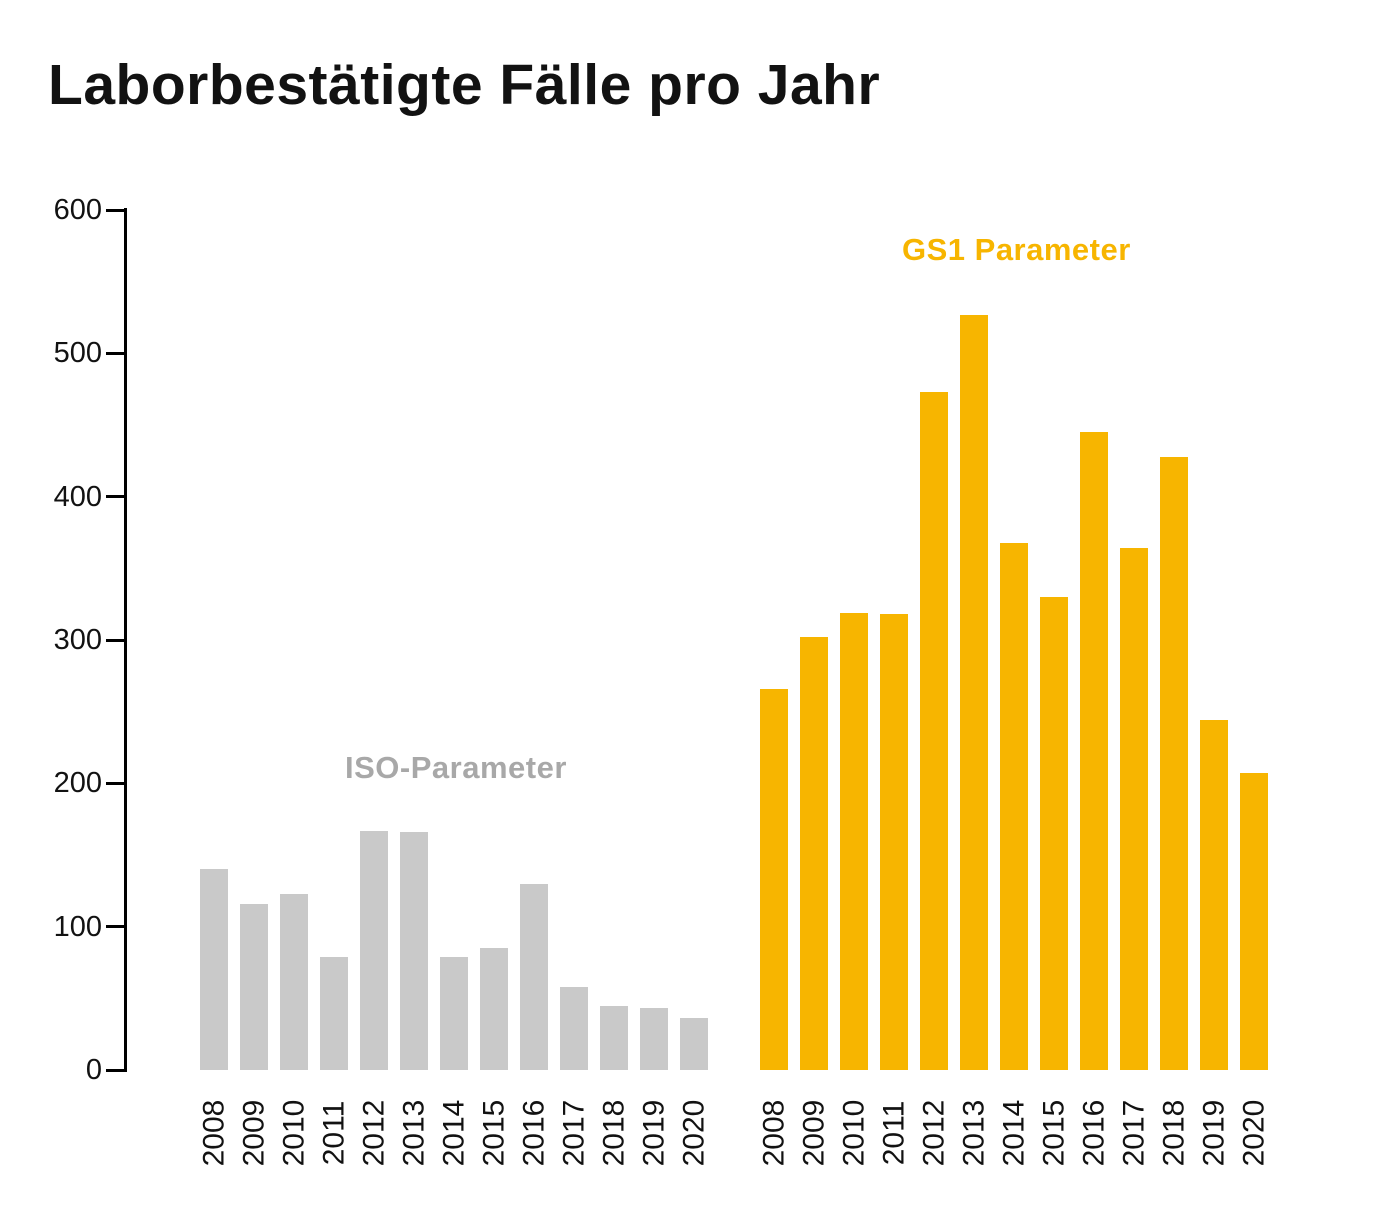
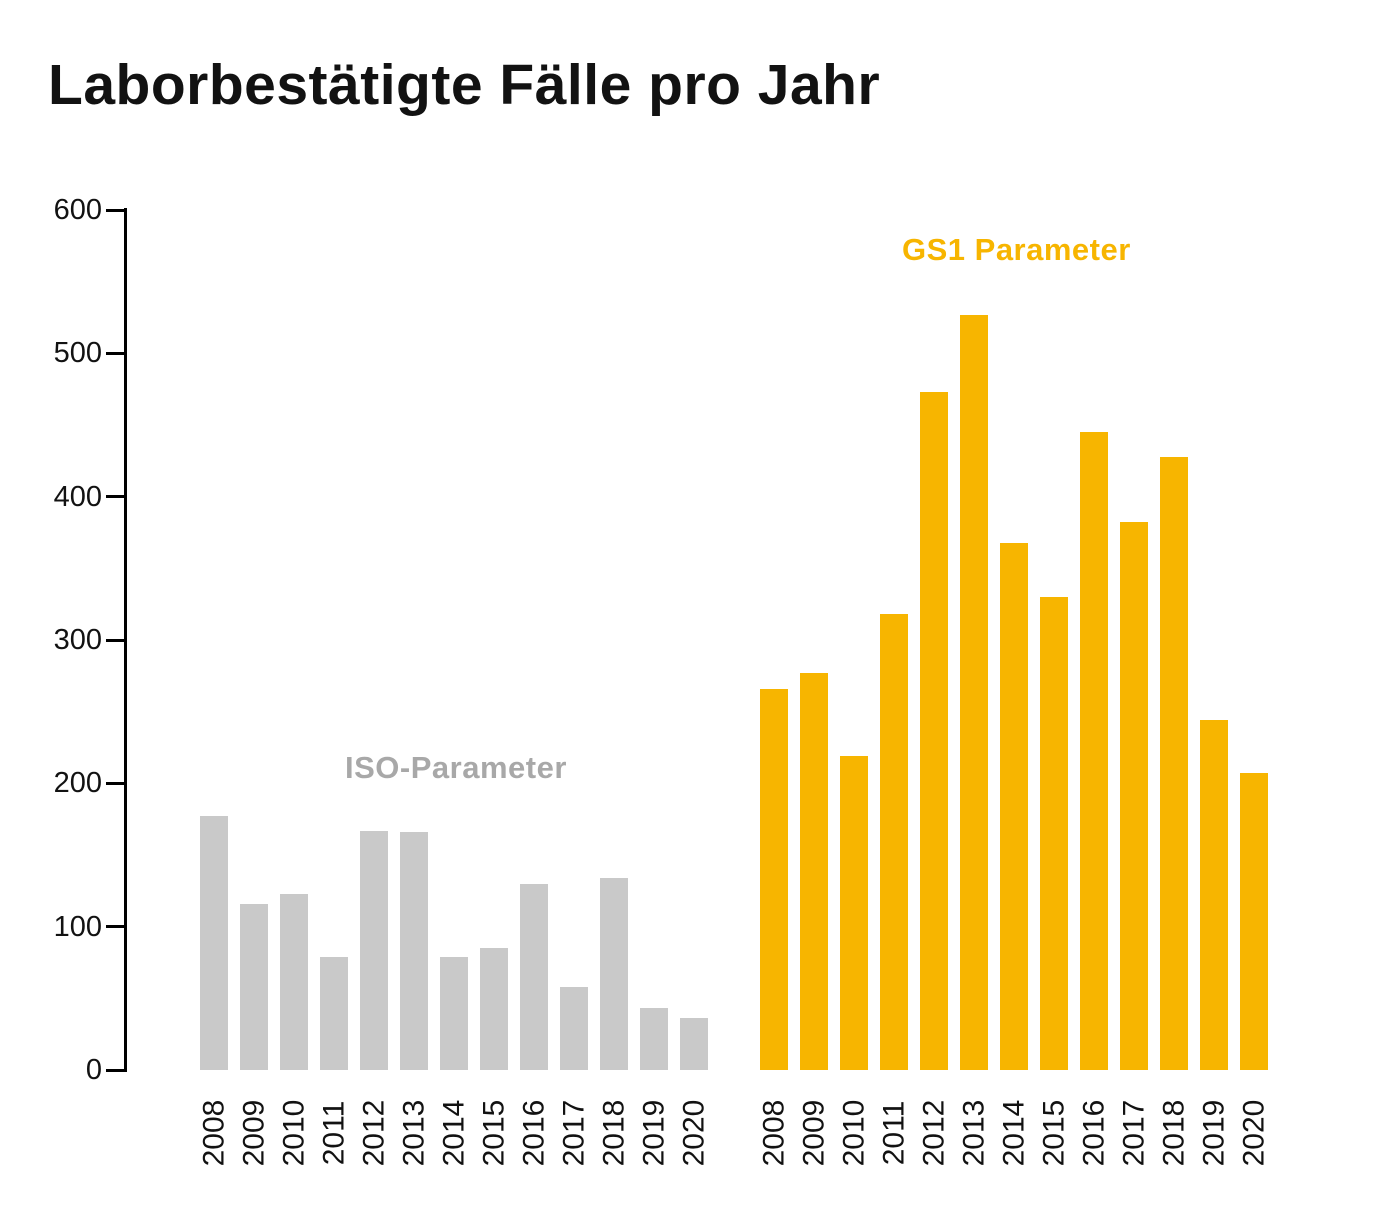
ISO-Parameter/2008: 140 -> 177
GS1 Parameter/2009: 302 -> 277
GS1 Parameter/2010: 319 -> 219
GS1 Parameter/2017: 364 -> 382
ISO-Parameter/2018: 45 -> 134
